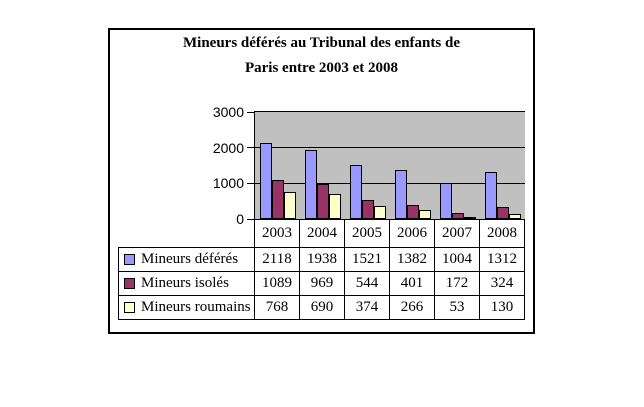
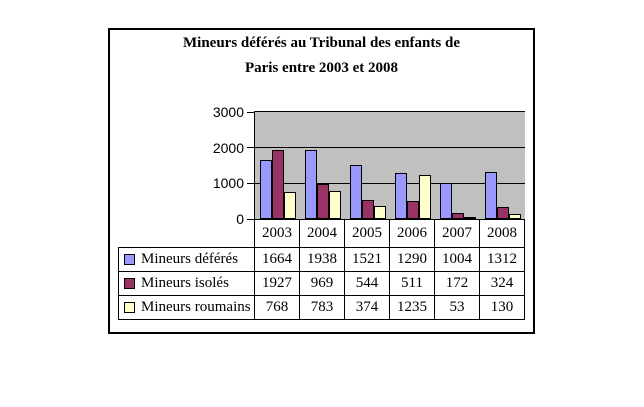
Mineurs déférés/2003: 2118 -> 1664
Mineurs isolés/2003: 1089 -> 1927
Mineurs roumains/2004: 690 -> 783
Mineurs déférés/2006: 1382 -> 1290
Mineurs isolés/2006: 401 -> 511
Mineurs roumains/2006: 266 -> 1235
